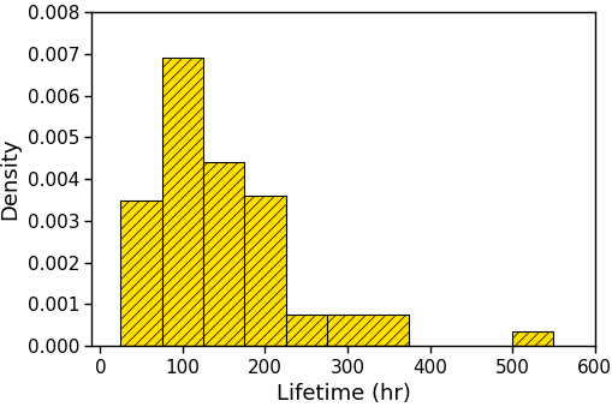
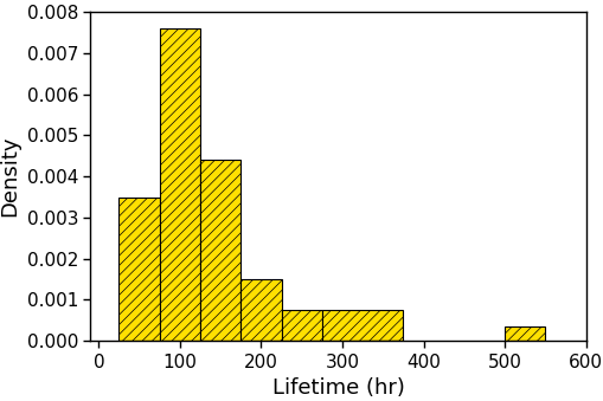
100: 0.00690 -> 0.00760
200: 0.00360 -> 0.00150
